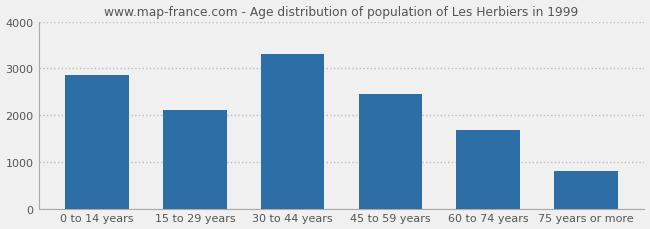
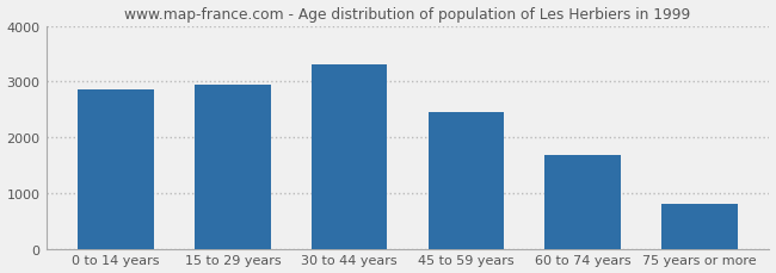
15 to 29 years: 2100 -> 2950
